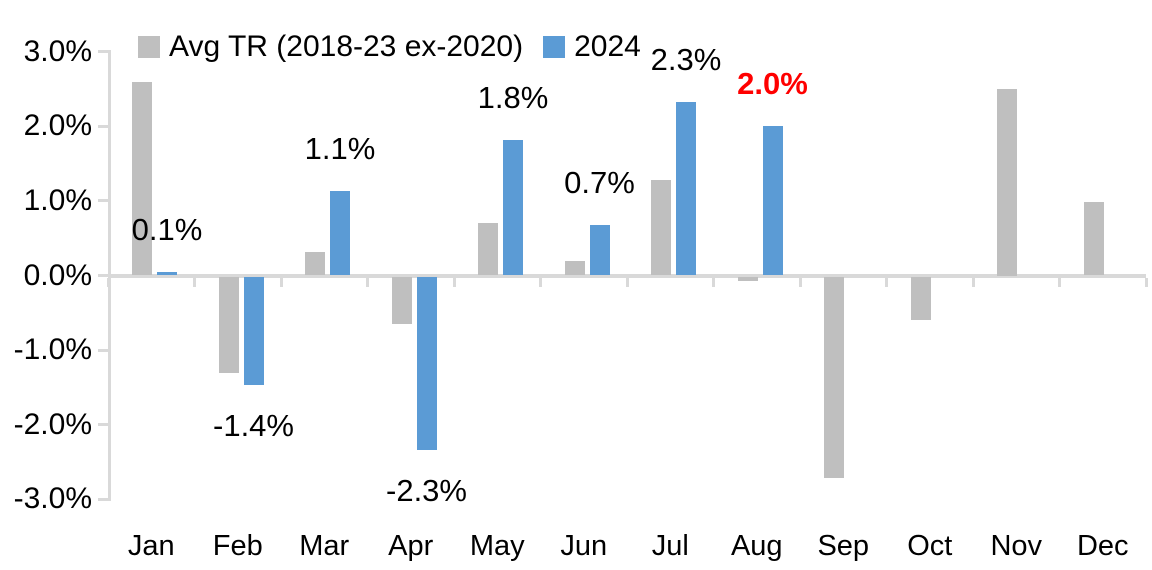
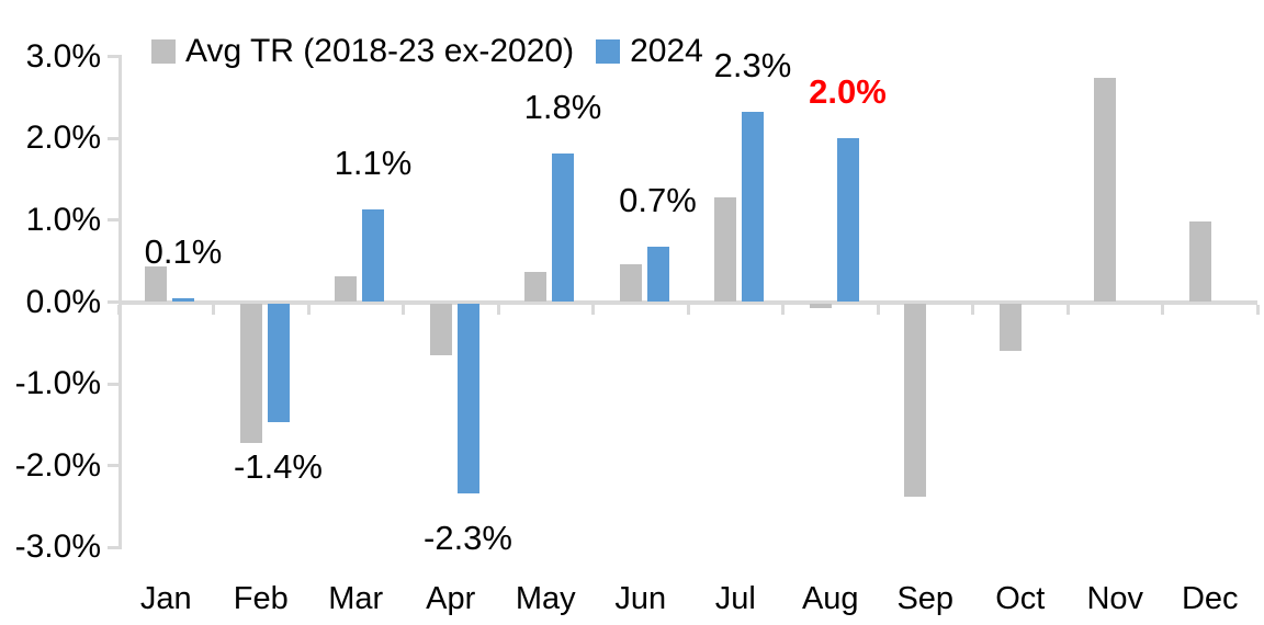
Avg TR (2018-23 ex-2020)/Jan: 2.6% -> 0.4%
Avg TR (2018-23 ex-2020)/Feb: -1.3% -> -1.7%
Avg TR (2018-23 ex-2020)/May: 0.7% -> 0.4%
Avg TR (2018-23 ex-2020)/Jun: 0.2% -> 0.5%
Avg TR (2018-23 ex-2020)/Sep: -2.7% -> -2.4%
Avg TR (2018-23 ex-2020)/Nov: 2.5% -> 2.7%
